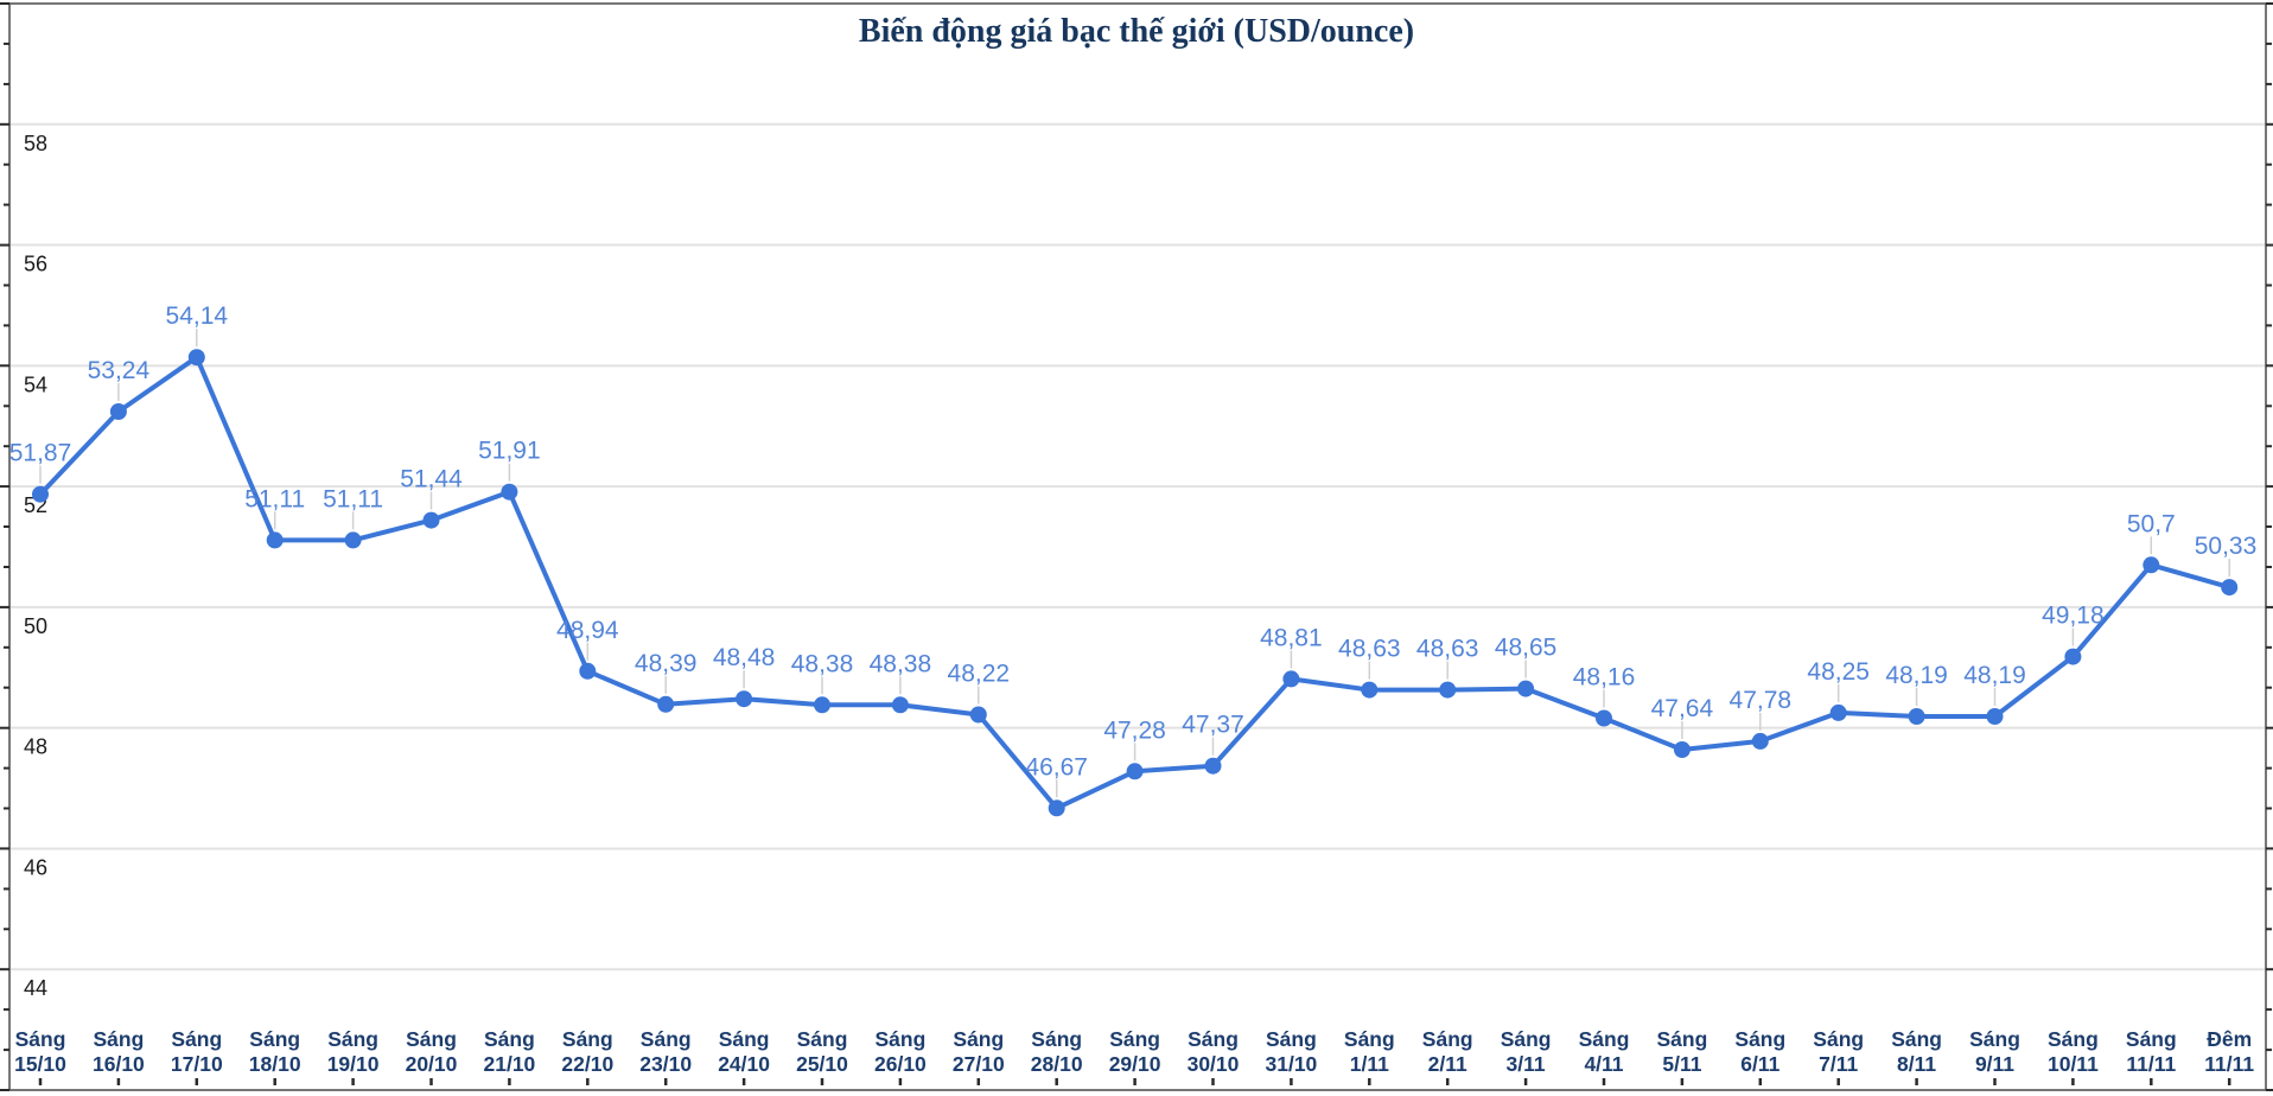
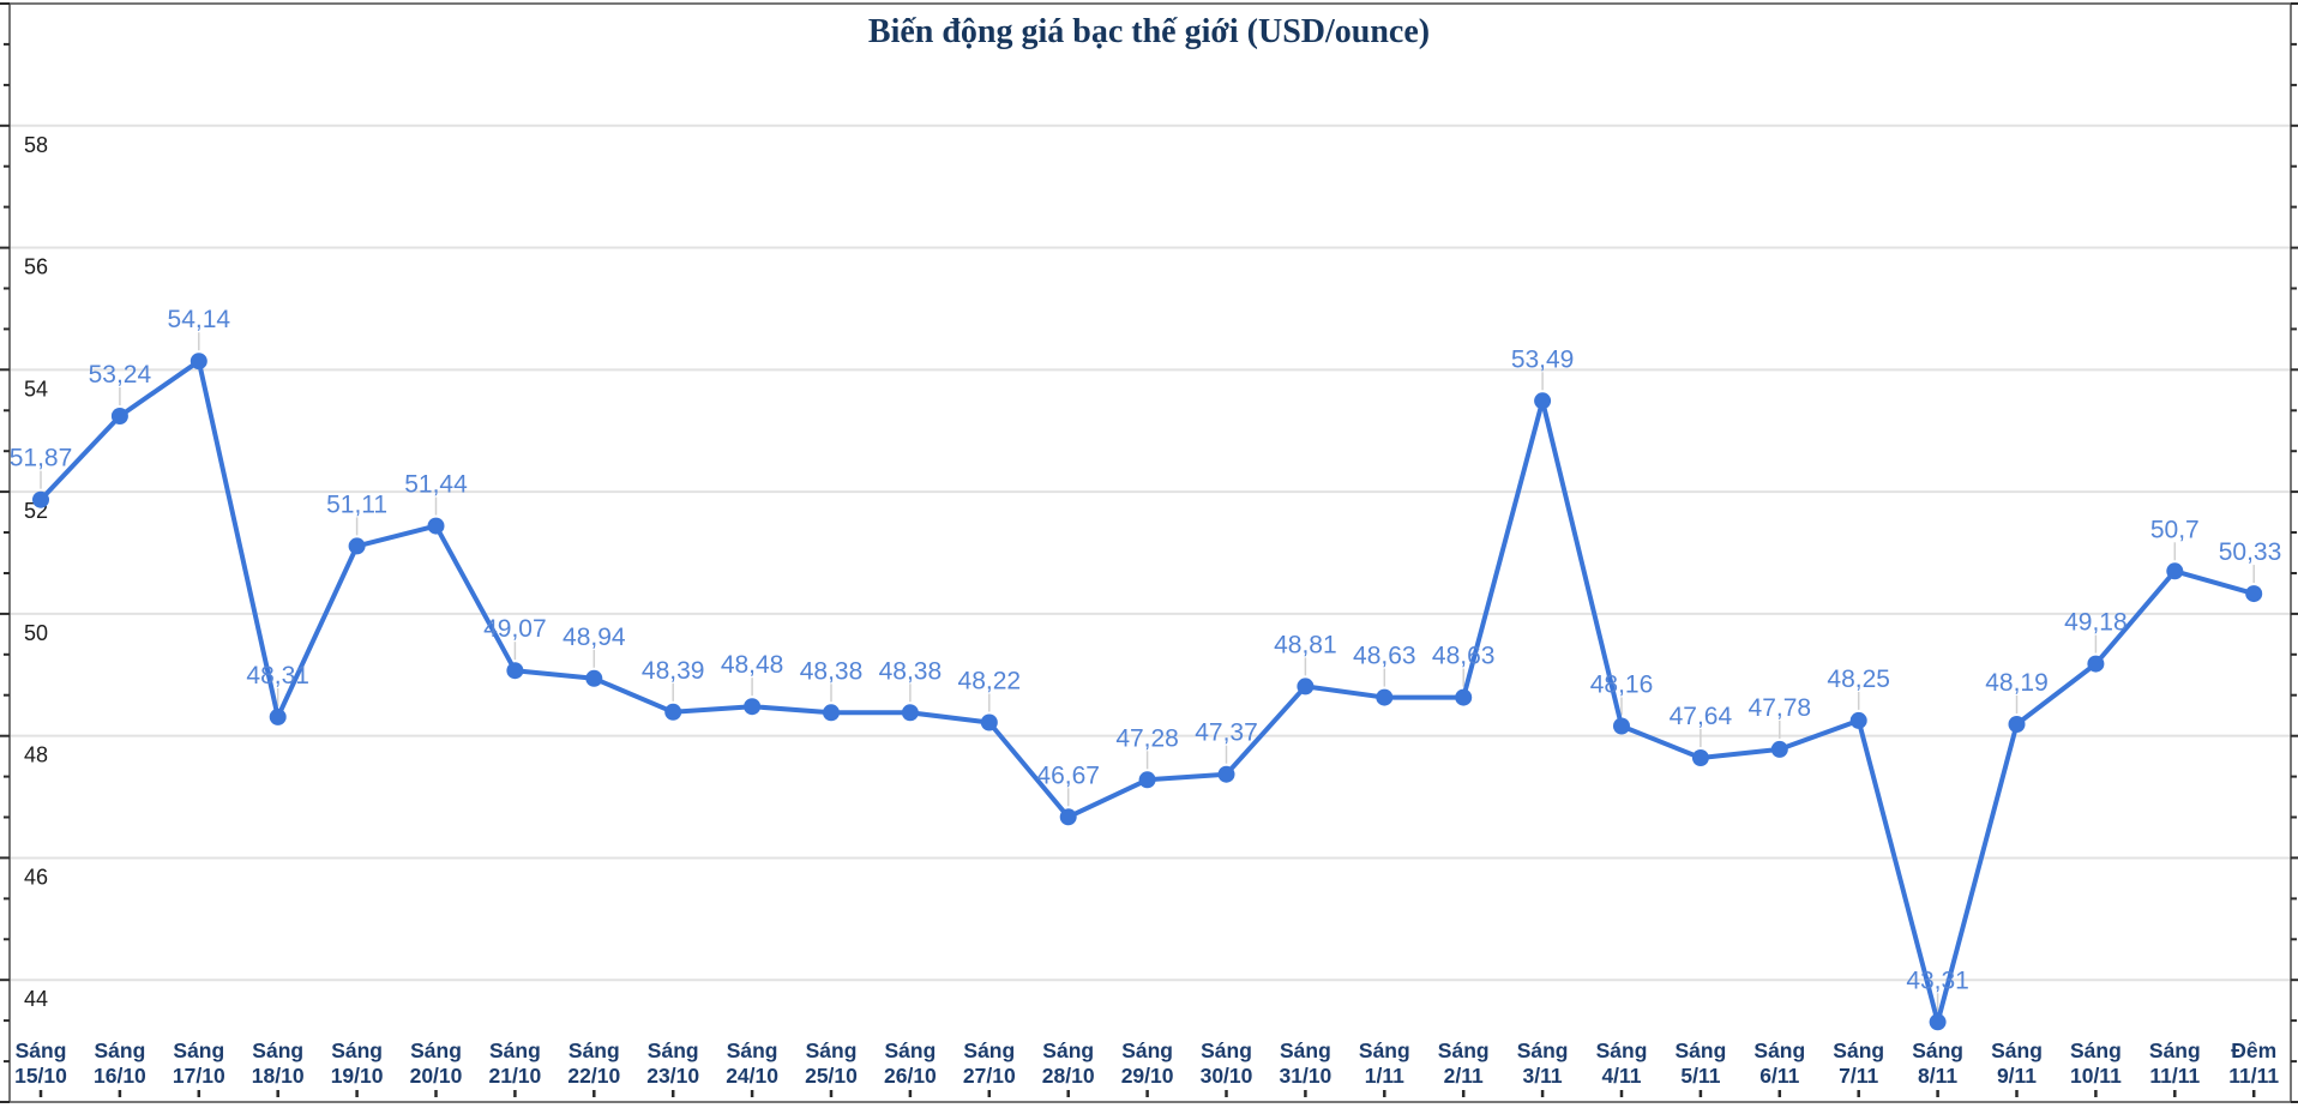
Sáng 18/10: 51,11 -> 48,31
Sáng 21/10: 51,91 -> 49,07
Sáng 3/11: 48,65 -> 53,49
Sáng 8/11: 48,19 -> 43,31
